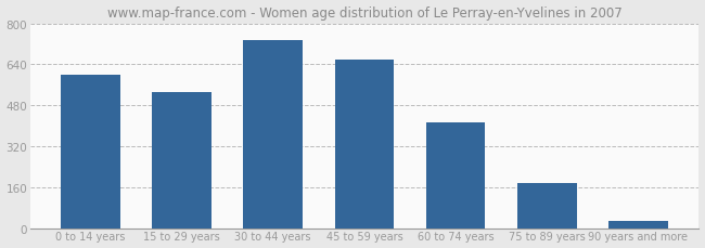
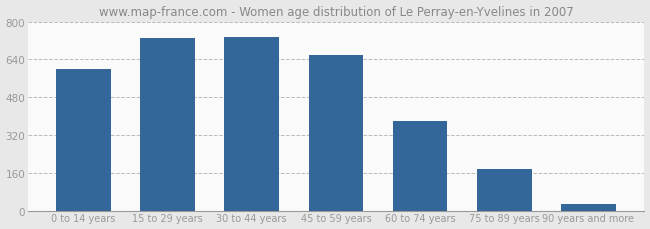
15 to 29 years: 530 -> 730
60 to 74 years: 415 -> 380
